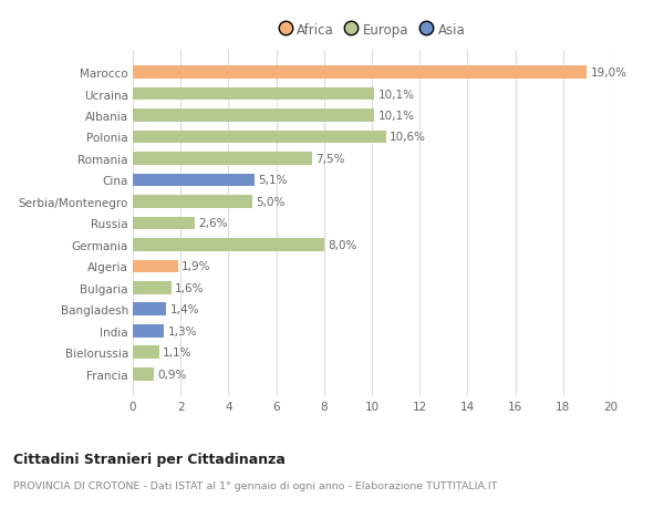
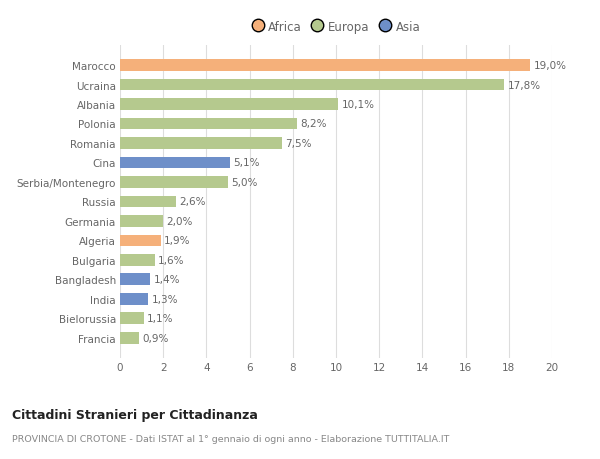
Ucraina: 10,1% -> 17,8%
Polonia: 10,6% -> 8,2%
Germania: 8,0% -> 2,0%
